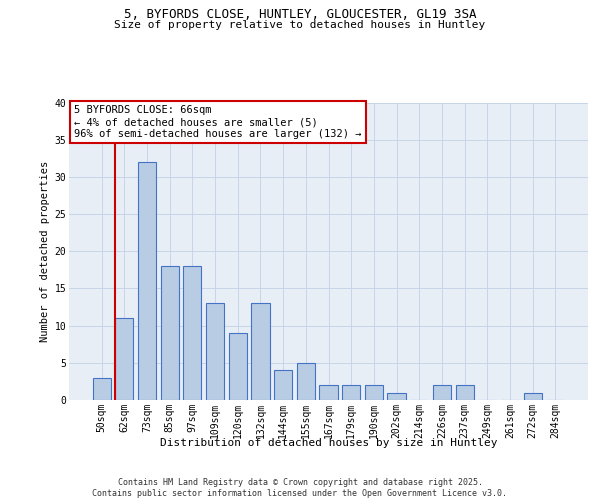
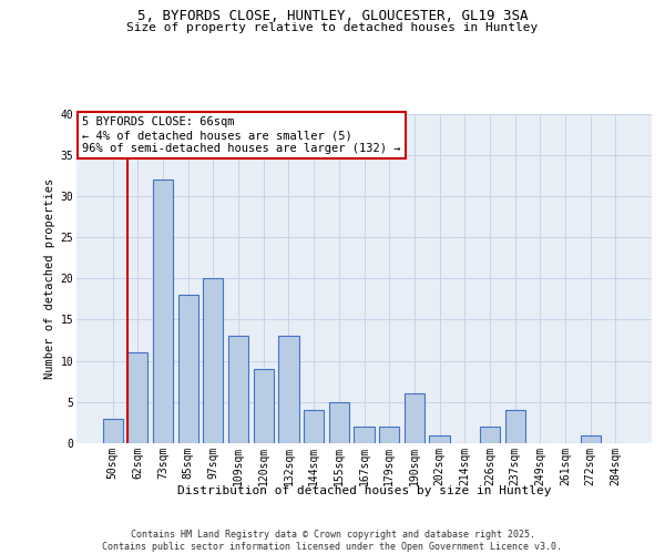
97sqm: 18 -> 20
190sqm: 2 -> 6
237sqm: 2 -> 4
